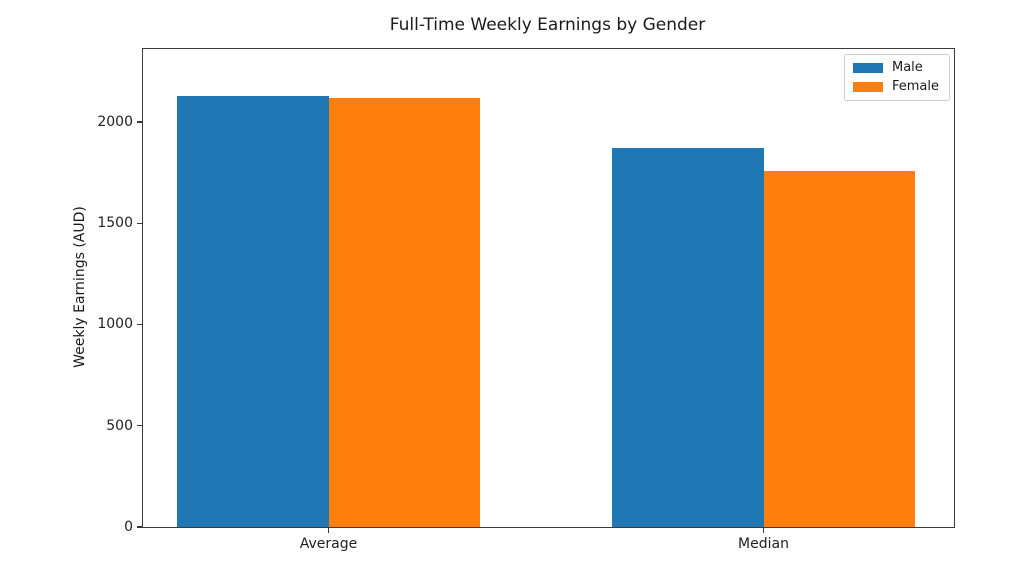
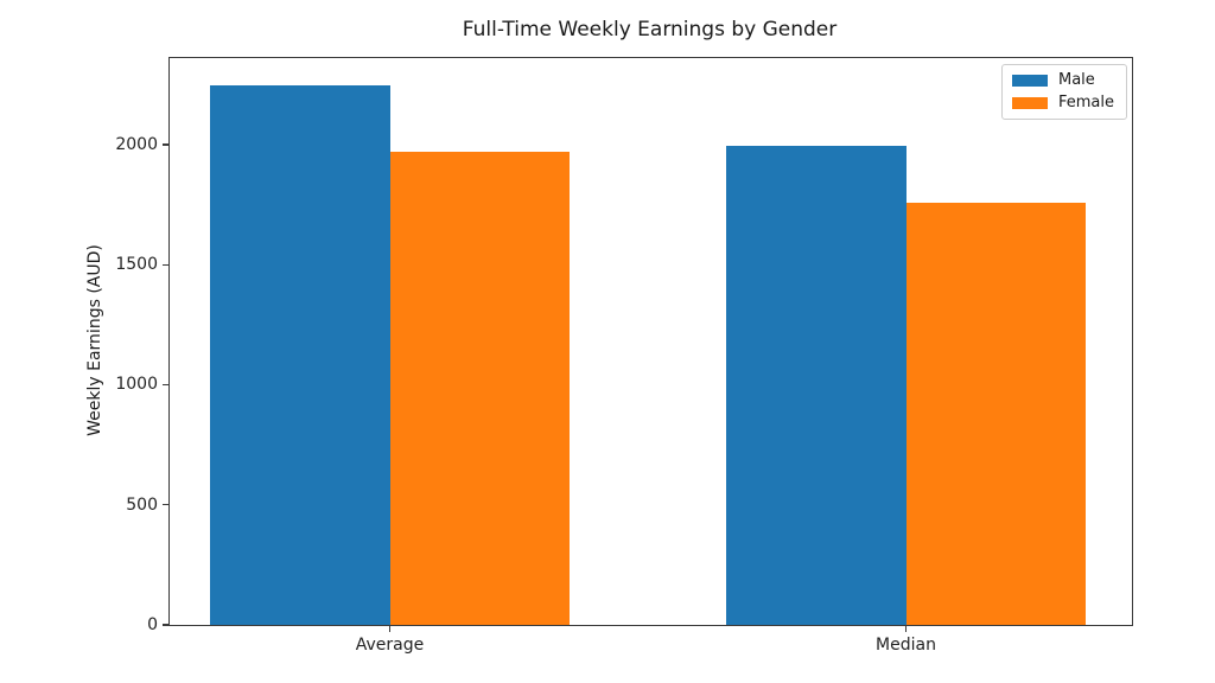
Male/Average: 2130 -> 2240
Female/Average: 2120 -> 1970
Male/Median: 1870 -> 2000
